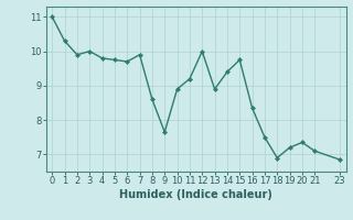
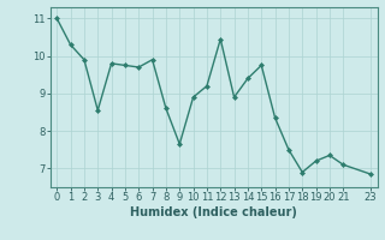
3: 10.00 -> 8.55
12: 10.00 -> 10.45
